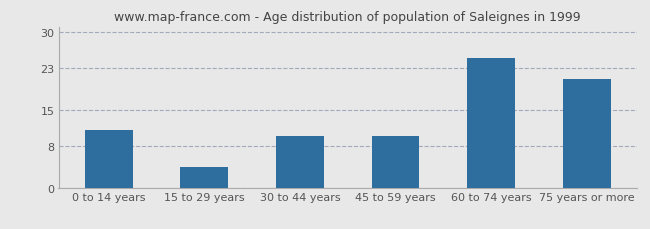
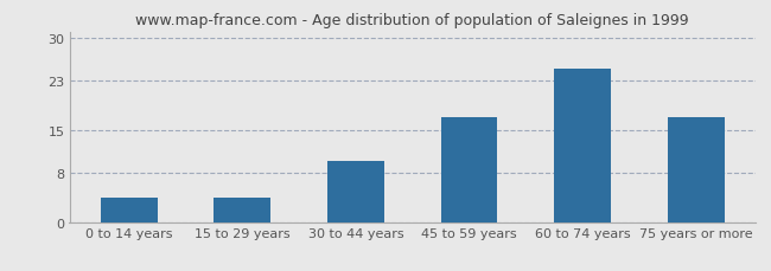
0 to 14 years: 11 -> 4
45 to 59 years: 10 -> 17
75 years or more: 21 -> 17
